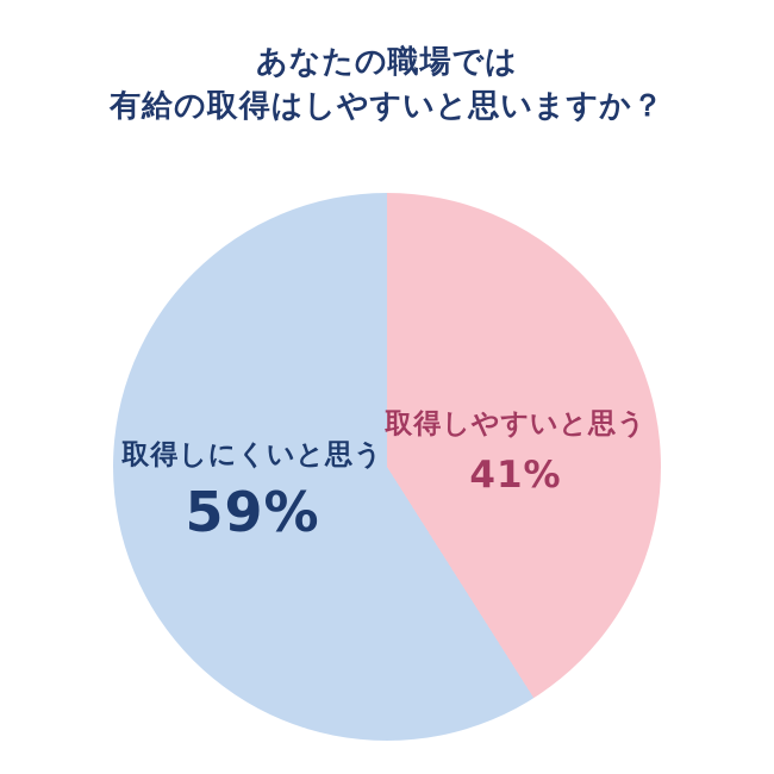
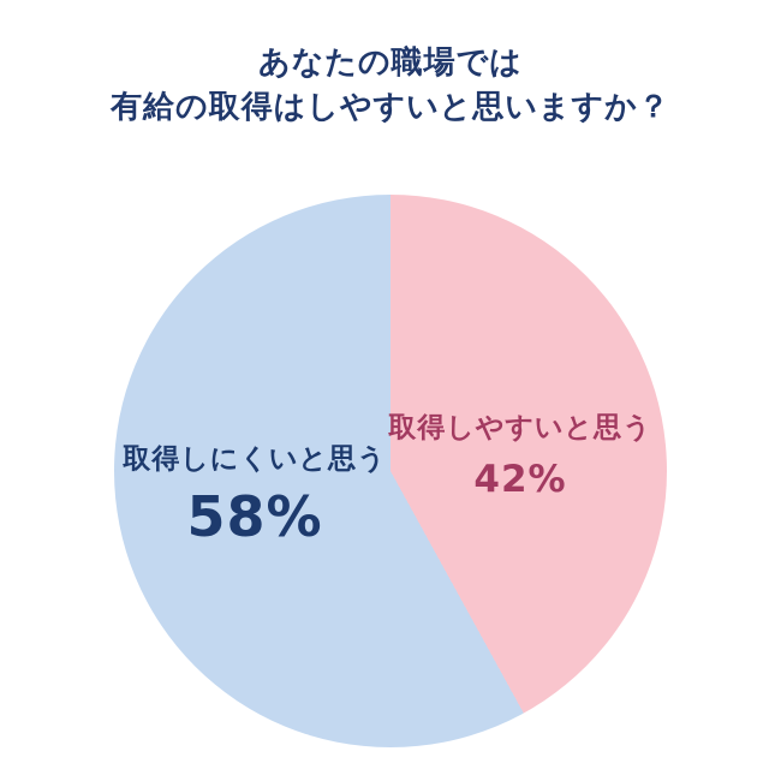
取得しやすいと思う: 41% -> 42%
取得しにくいと思う: 59% -> 58%
